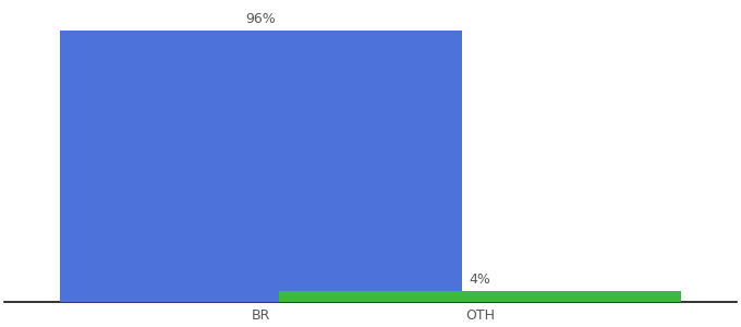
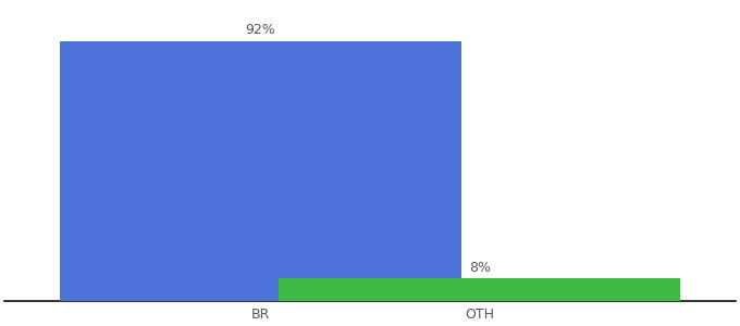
BR: 96% -> 92%
OTH: 4% -> 8%
